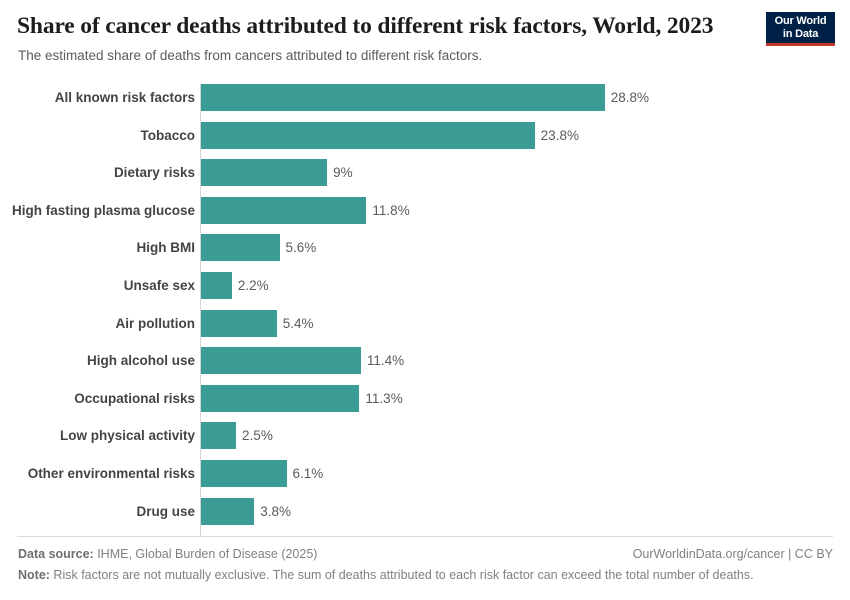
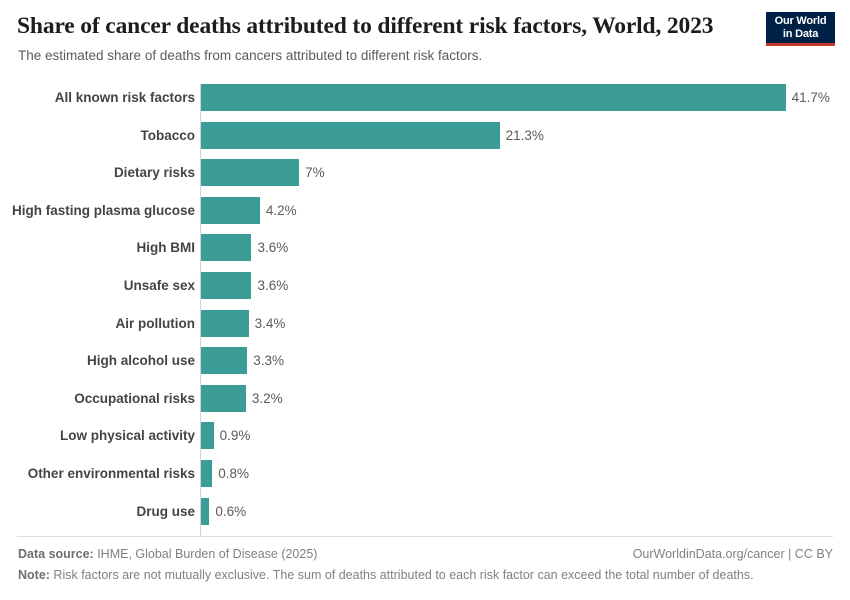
All known risk factors: 28.8% -> 41.7%
Tobacco: 23.8% -> 21.3%
Dietary risks: 9% -> 7%
High fasting plasma glucose: 11.8% -> 4.2%
High BMI: 5.6% -> 3.6%
Unsafe sex: 2.2% -> 3.6%
Air pollution: 5.4% -> 3.4%
High alcohol use: 11.4% -> 3.3%
Occupational risks: 11.3% -> 3.2%
Low physical activity: 2.5% -> 0.9%
Other environmental risks: 6.1% -> 0.8%
Drug use: 3.8% -> 0.6%
